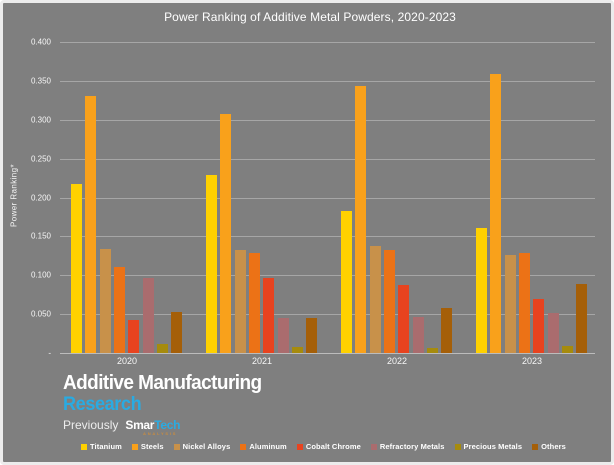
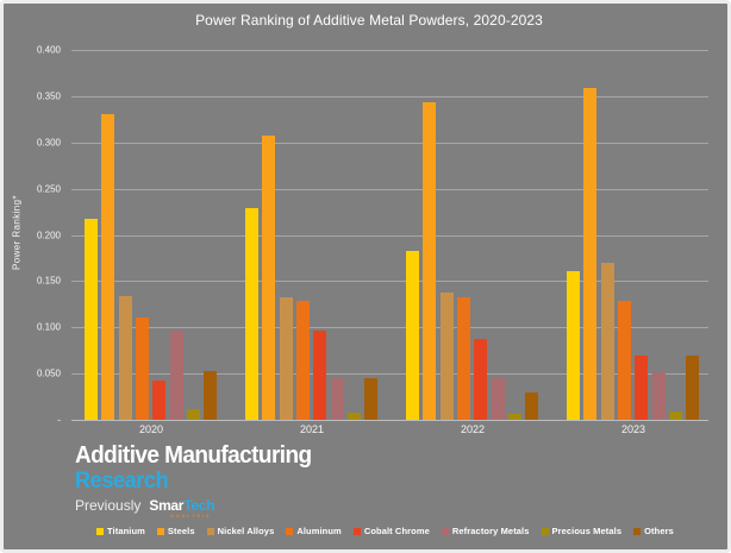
Others/2022: 0.06 -> 0.03
Nickel Alloys/2023: 0.13 -> 0.17
Others/2023: 0.09 -> 0.07
